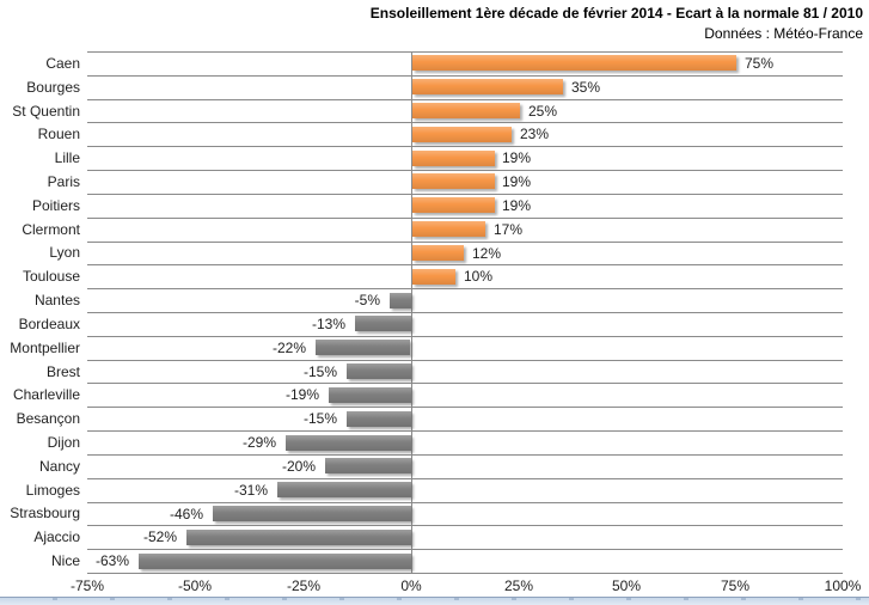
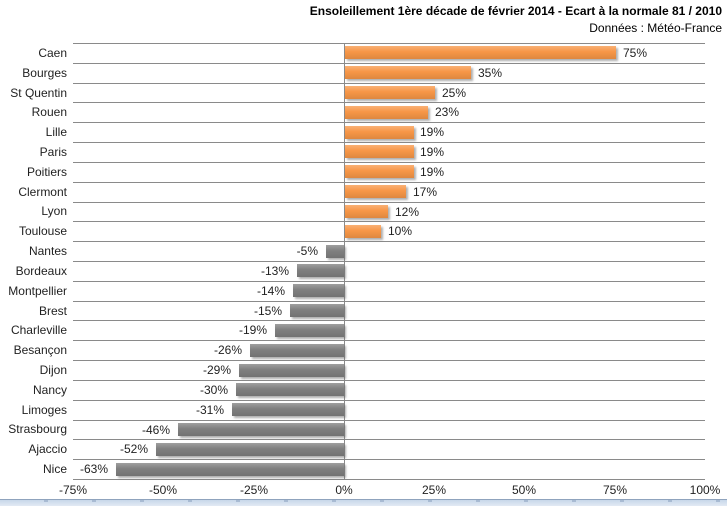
Montpellier: -22% -> -14%
Besançon: -15% -> -26%
Nancy: -20% -> -30%
